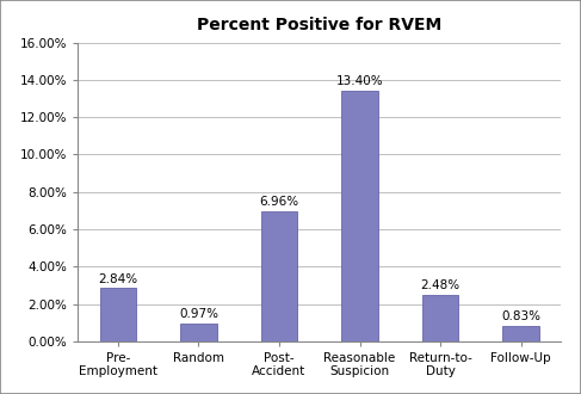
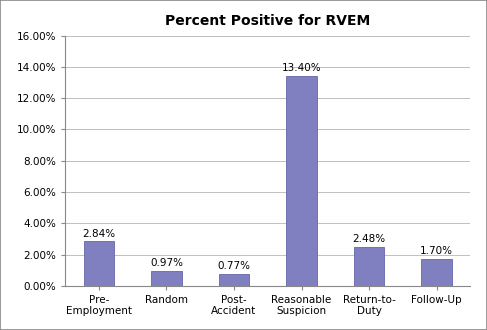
Post- Accident: 6.96% -> 0.77%
Follow-Up: 0.83% -> 1.70%
